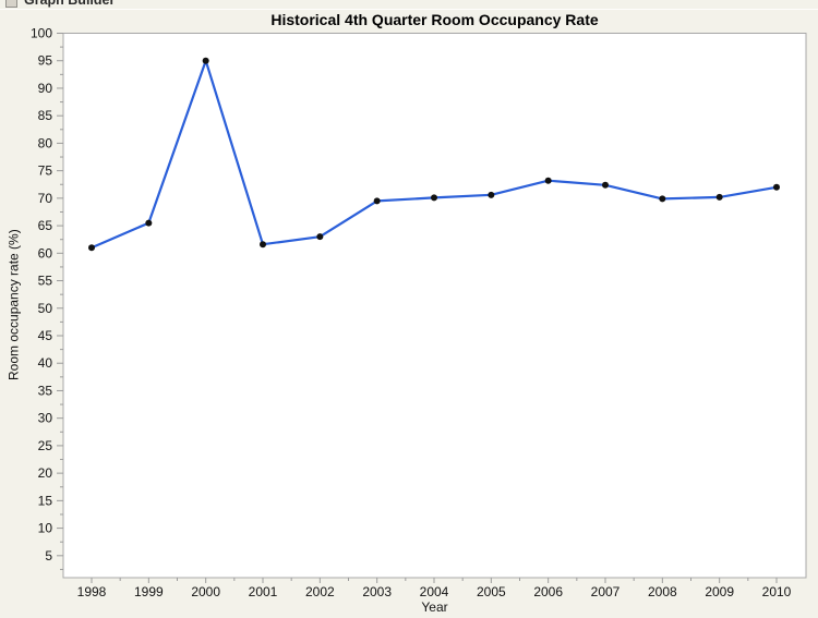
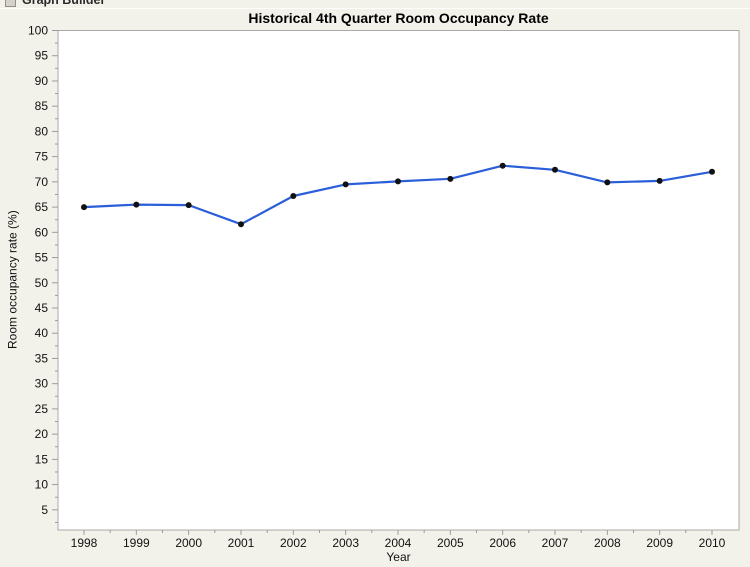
1998: 61 -> 65
2000: 95 -> 65
2002: 63 -> 67
